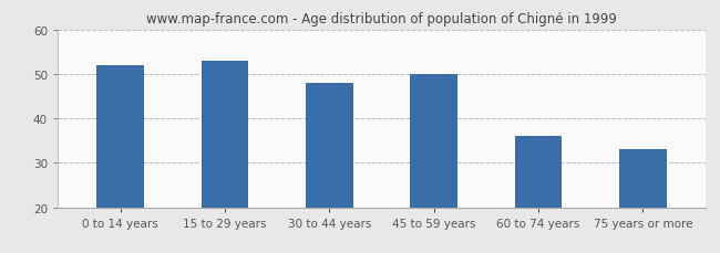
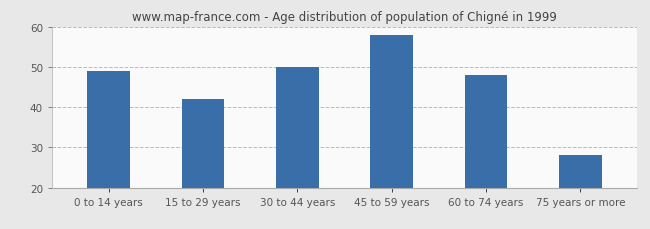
0 to 14 years: 52 -> 49
15 to 29 years: 53 -> 42
30 to 44 years: 48 -> 50
45 to 59 years: 50 -> 58
60 to 74 years: 36 -> 48
75 years or more: 33 -> 28
